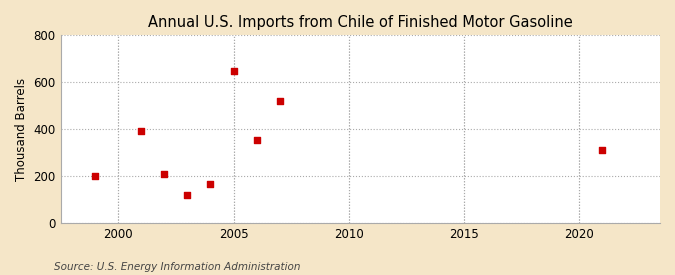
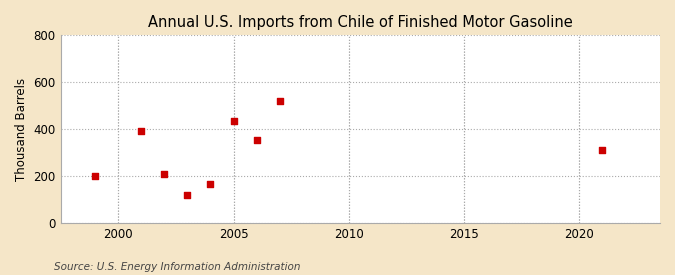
2005: 650 -> 435
